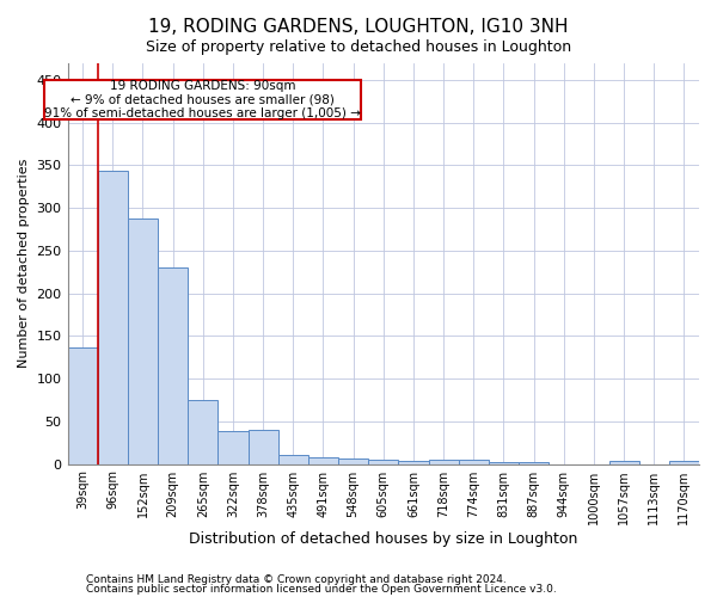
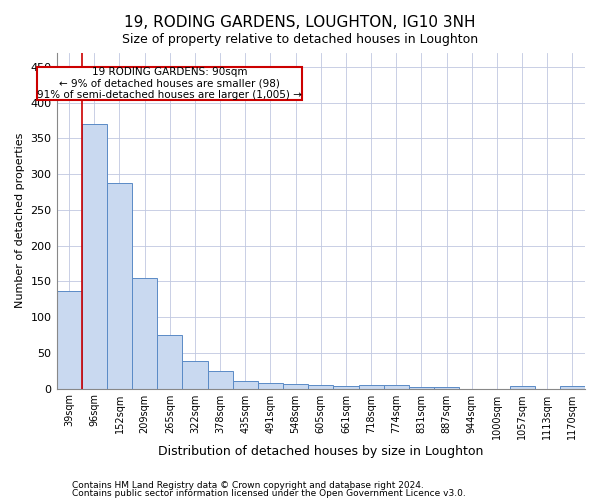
96sqm: 344 -> 370
209sqm: 230 -> 155
378sqm: 40 -> 25
